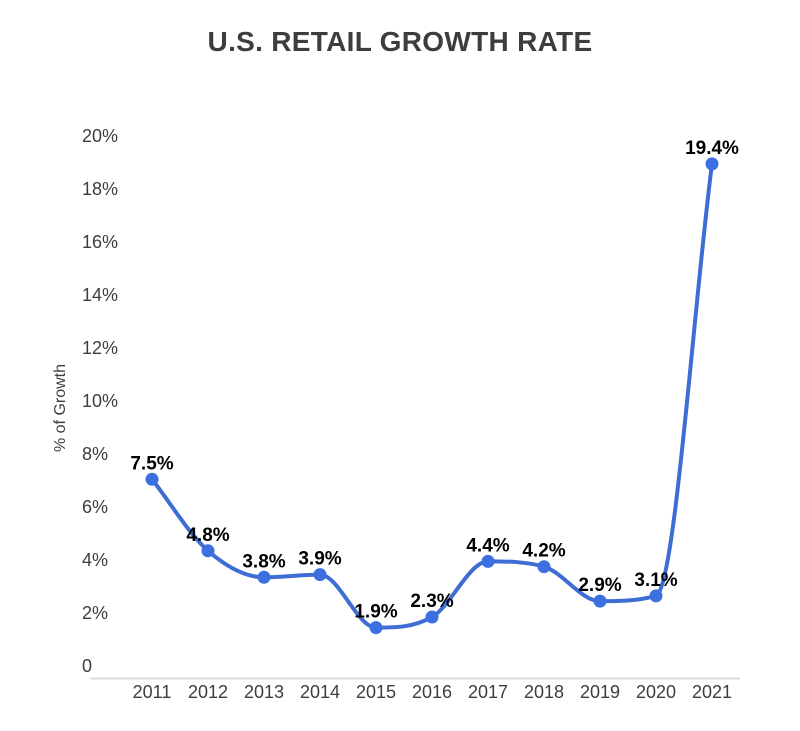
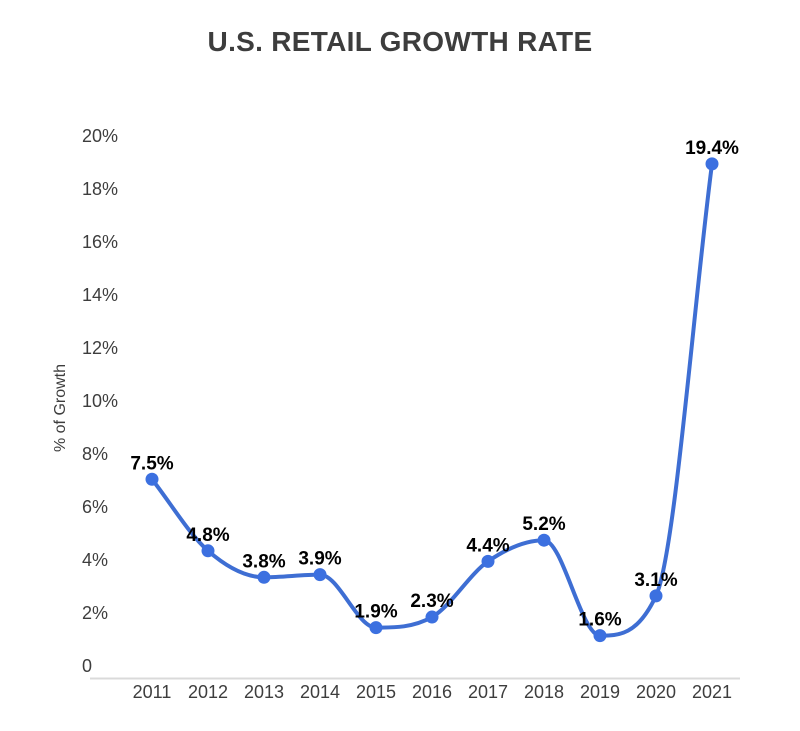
2018: 4.2% -> 5.2%
2019: 2.9% -> 1.6%
